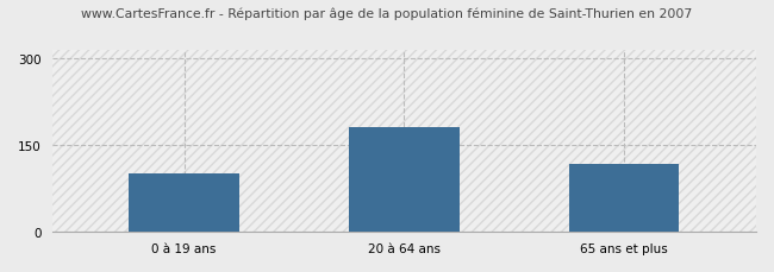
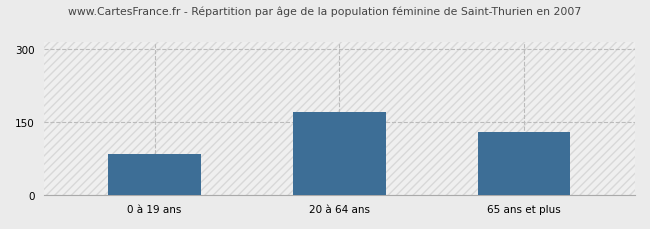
0 à 19 ans: 100 -> 85
20 à 64 ans: 181 -> 170
65 ans et plus: 116 -> 130
